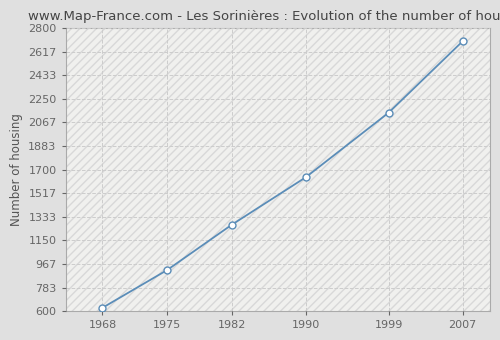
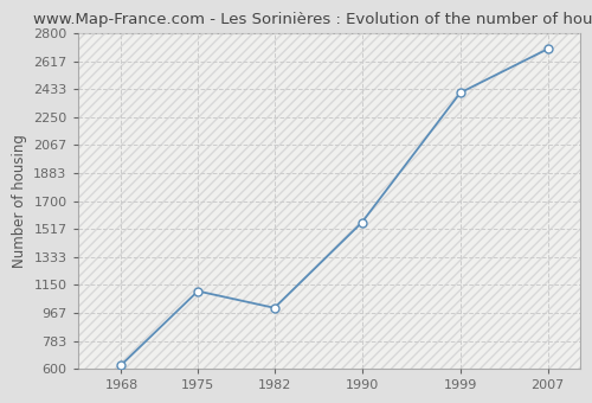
1975: 920 -> 1110
1982: 1270 -> 1000
1990: 1640 -> 1560
1999: 2140 -> 2410
